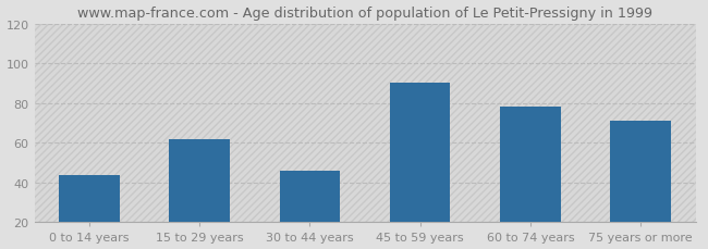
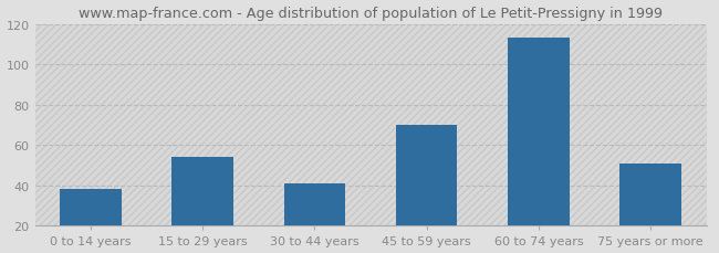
0 to 14 years: 44 -> 38
15 to 29 years: 62 -> 54
30 to 44 years: 46 -> 41
45 to 59 years: 90 -> 70
60 to 74 years: 78 -> 113
75 years or more: 71 -> 51
